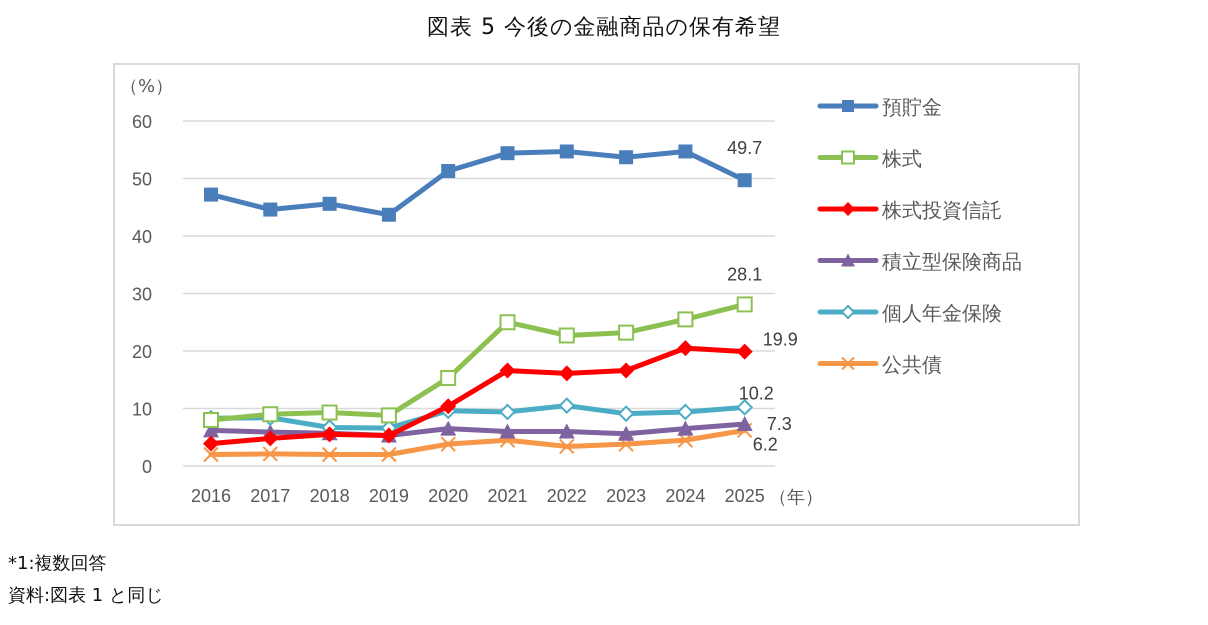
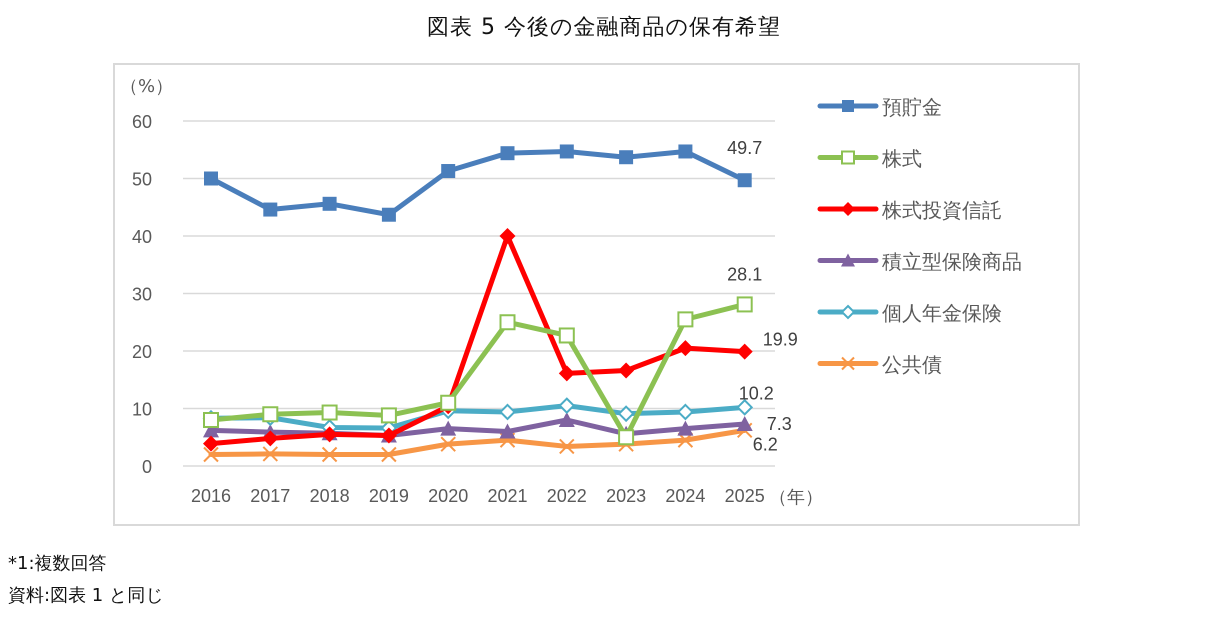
預貯金/2016: 47 -> 50
株式/2020: 15 -> 11
株式投資信託/2021: 17 -> 40
積立型保険商品/2022: 6 -> 8
株式/2023: 23 -> 5
